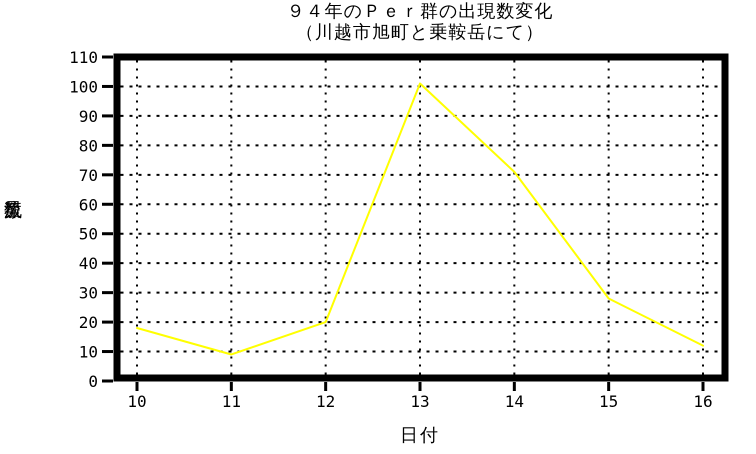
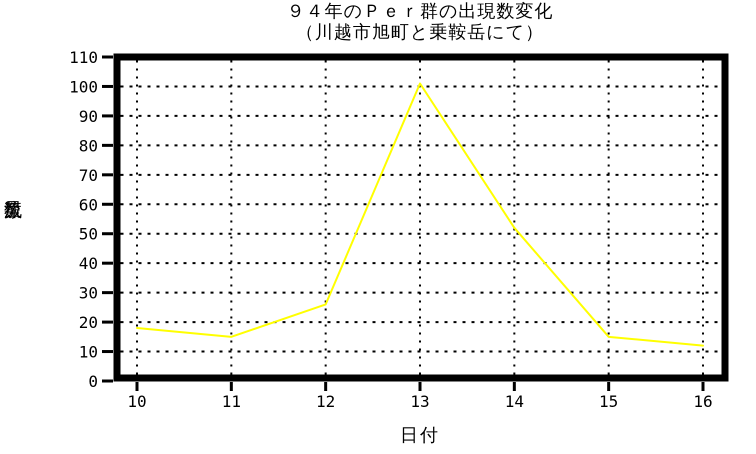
11: 9 -> 15
12: 20 -> 26
14: 71 -> 52
15: 28 -> 15
